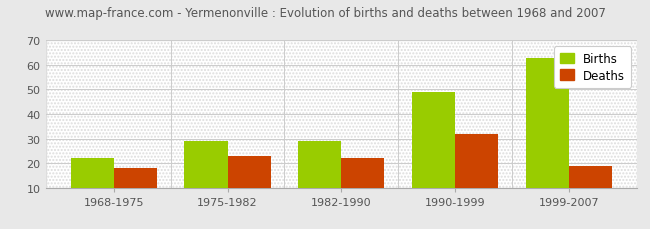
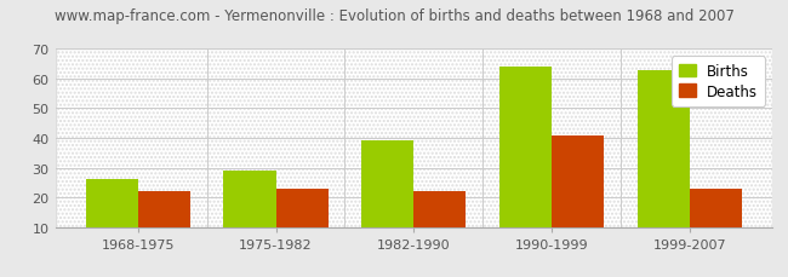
Births/1968-1975: 22 -> 26
Deaths/1968-1975: 18 -> 22
Births/1982-1990: 29 -> 39
Births/1990-1999: 49 -> 64
Deaths/1990-1999: 32 -> 41
Deaths/1999-2007: 19 -> 23
